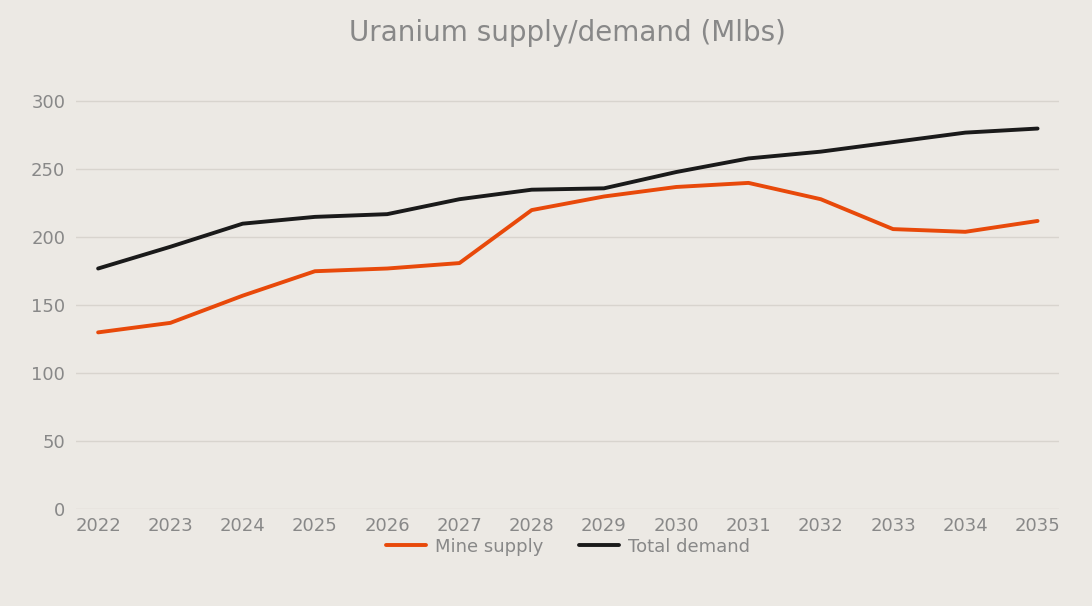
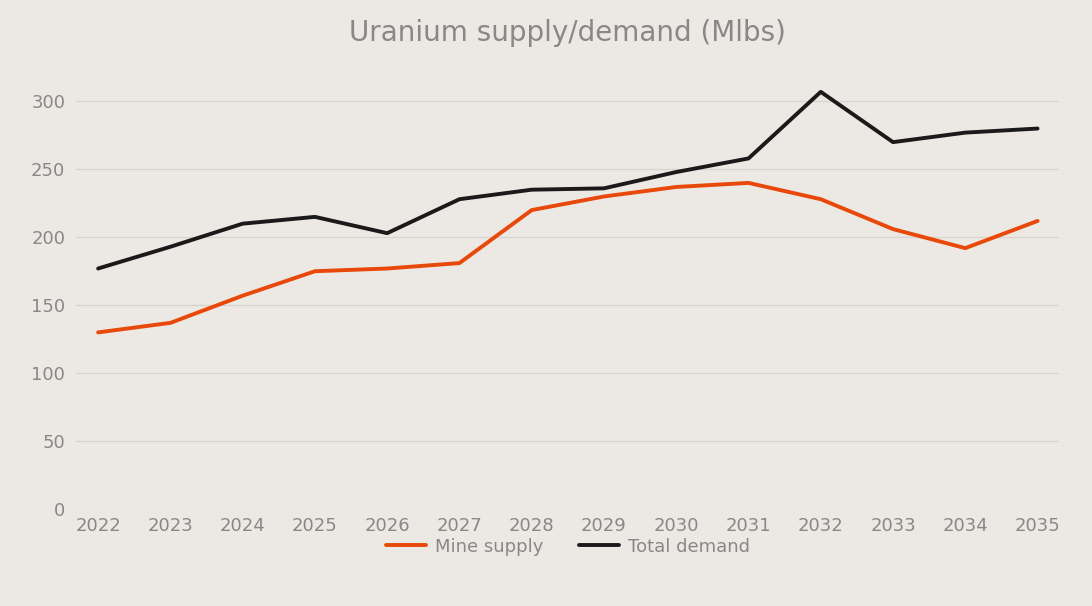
Total demand/2026: 217 -> 203
Total demand/2032: 263 -> 307
Mine supply/2034: 204 -> 192
